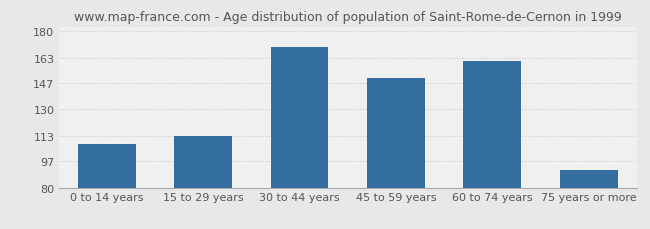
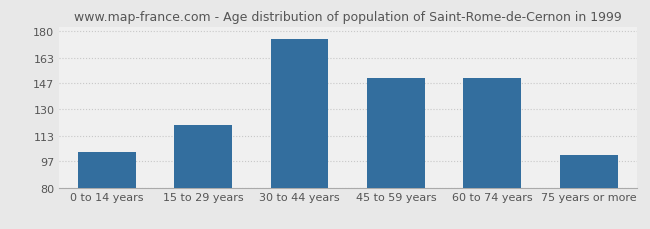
0 to 14 years: 108 -> 103
15 to 29 years: 113 -> 120
30 to 44 years: 170 -> 175
60 to 74 years: 161 -> 150
75 years or more: 91 -> 101
